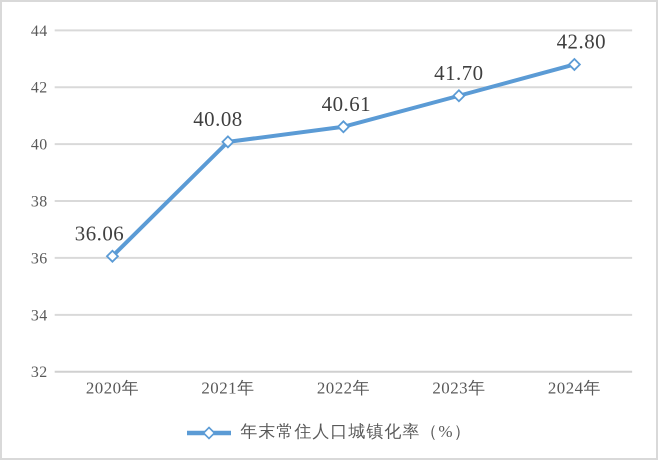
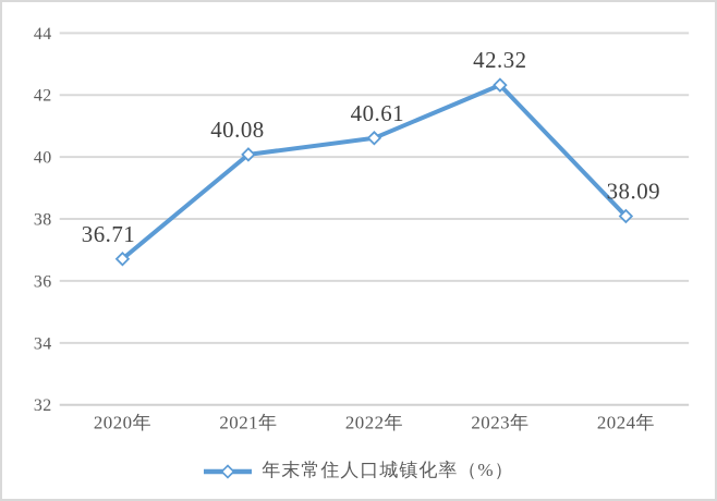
2020年: 36.06 -> 36.71
2023年: 41.70 -> 42.32
2024年: 42.80 -> 38.09
